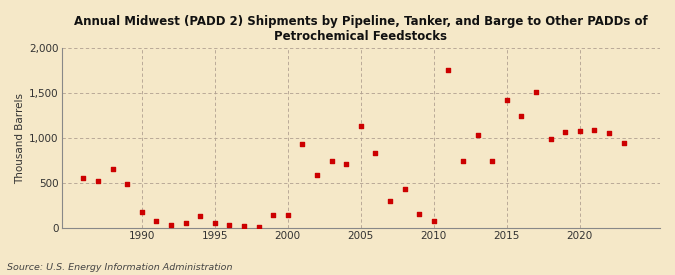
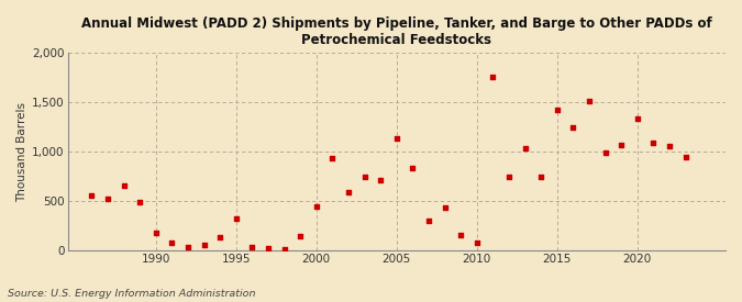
1995: 60 -> 320
2000: 140 -> 440
2020: 1,080 -> 1,340
